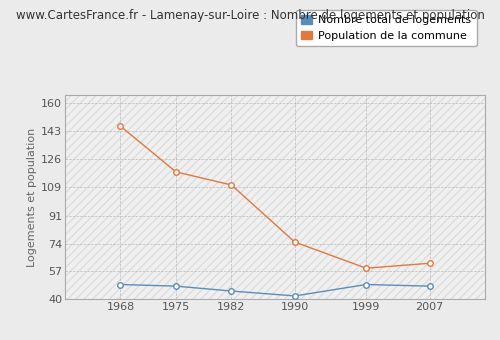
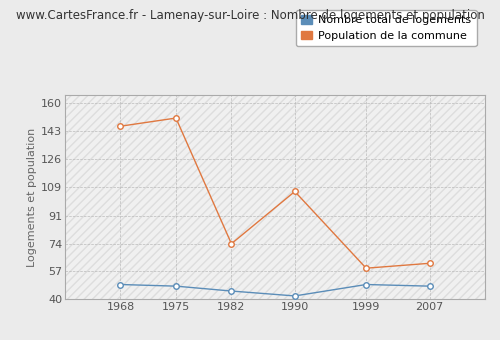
Population de la commune/1975: 118 -> 151
Population de la commune/1982: 110 -> 74
Population de la commune/1990: 75 -> 106
